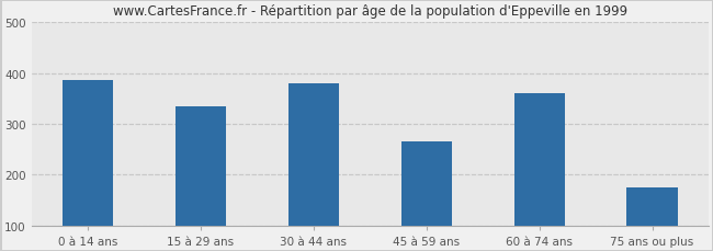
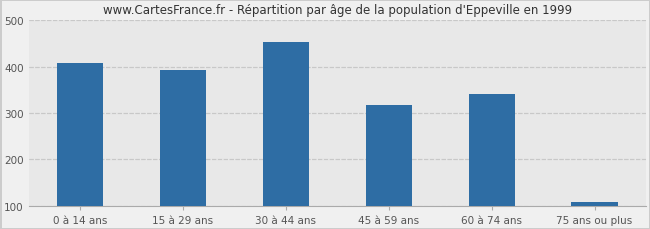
0 à 14 ans: 385 -> 408
15 à 29 ans: 335 -> 392
30 à 44 ans: 380 -> 453
45 à 59 ans: 265 -> 317
60 à 74 ans: 360 -> 341
75 ans ou plus: 175 -> 108
